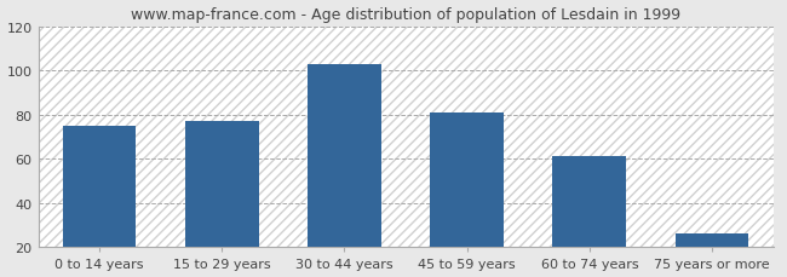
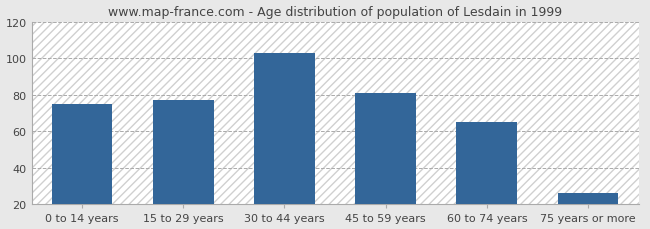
60 to 74 years: 61 -> 65
